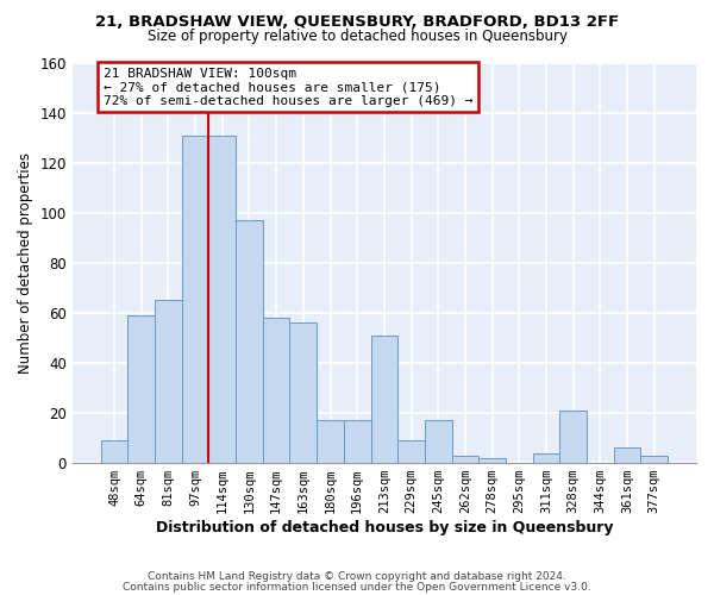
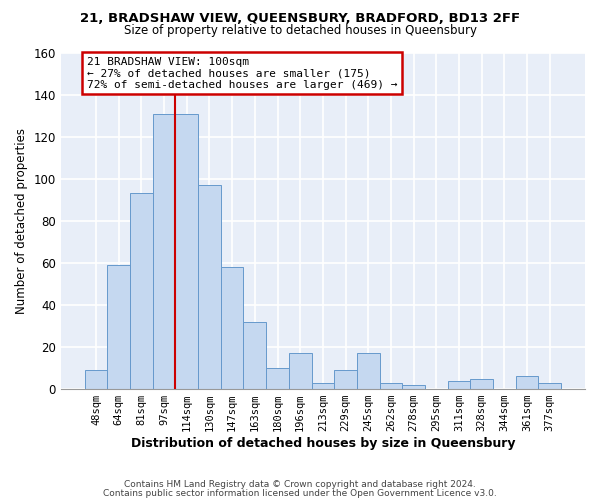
81sqm: 65 -> 93
163sqm: 56 -> 32
180sqm: 17 -> 10
213sqm: 51 -> 3
328sqm: 21 -> 5
